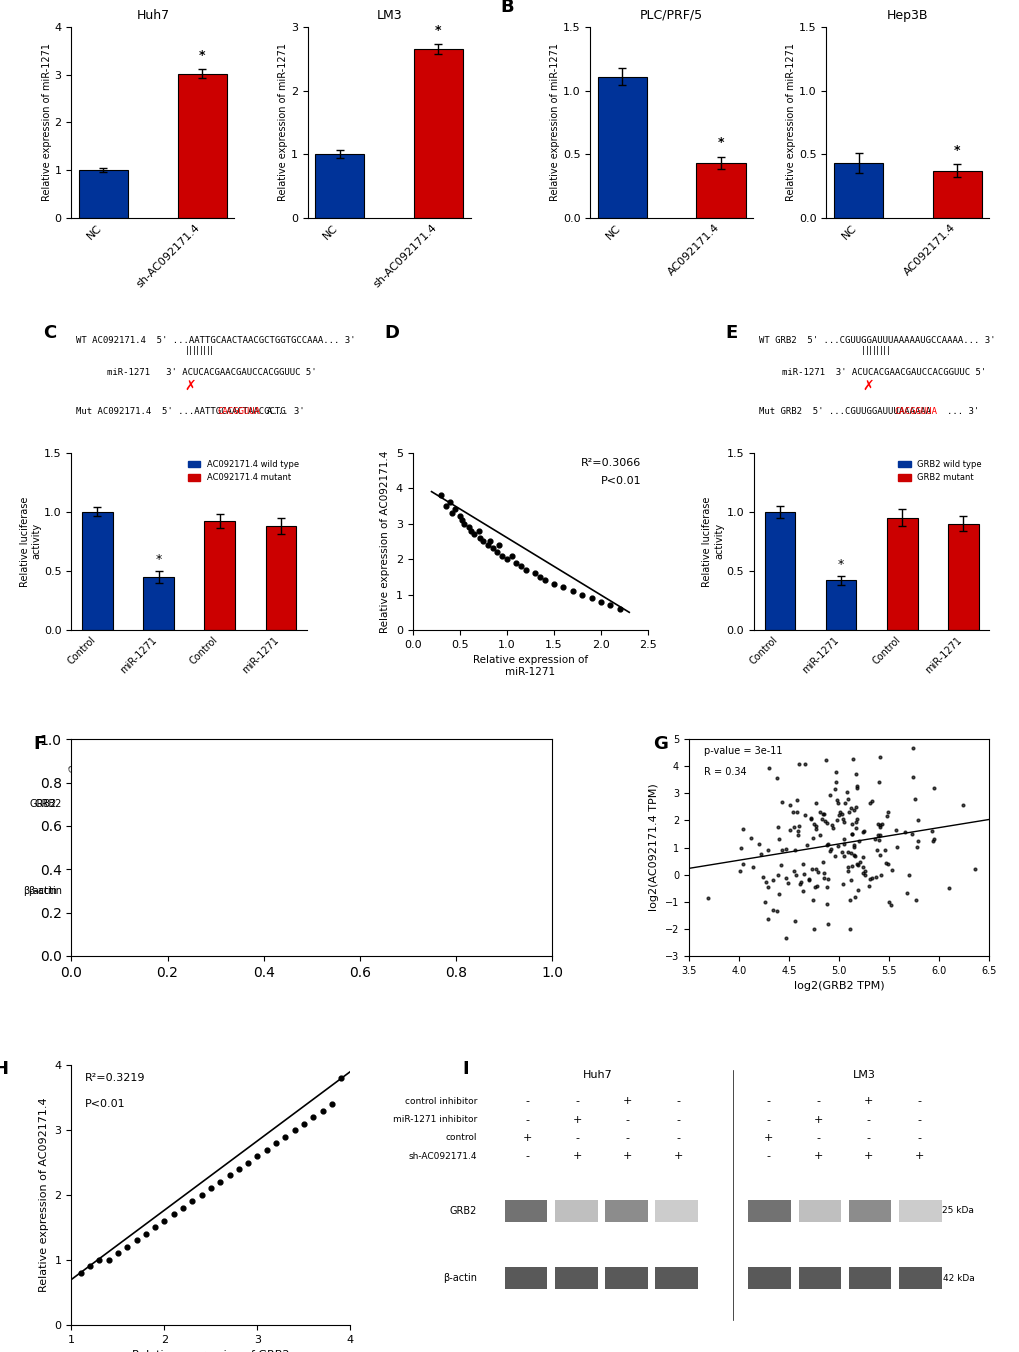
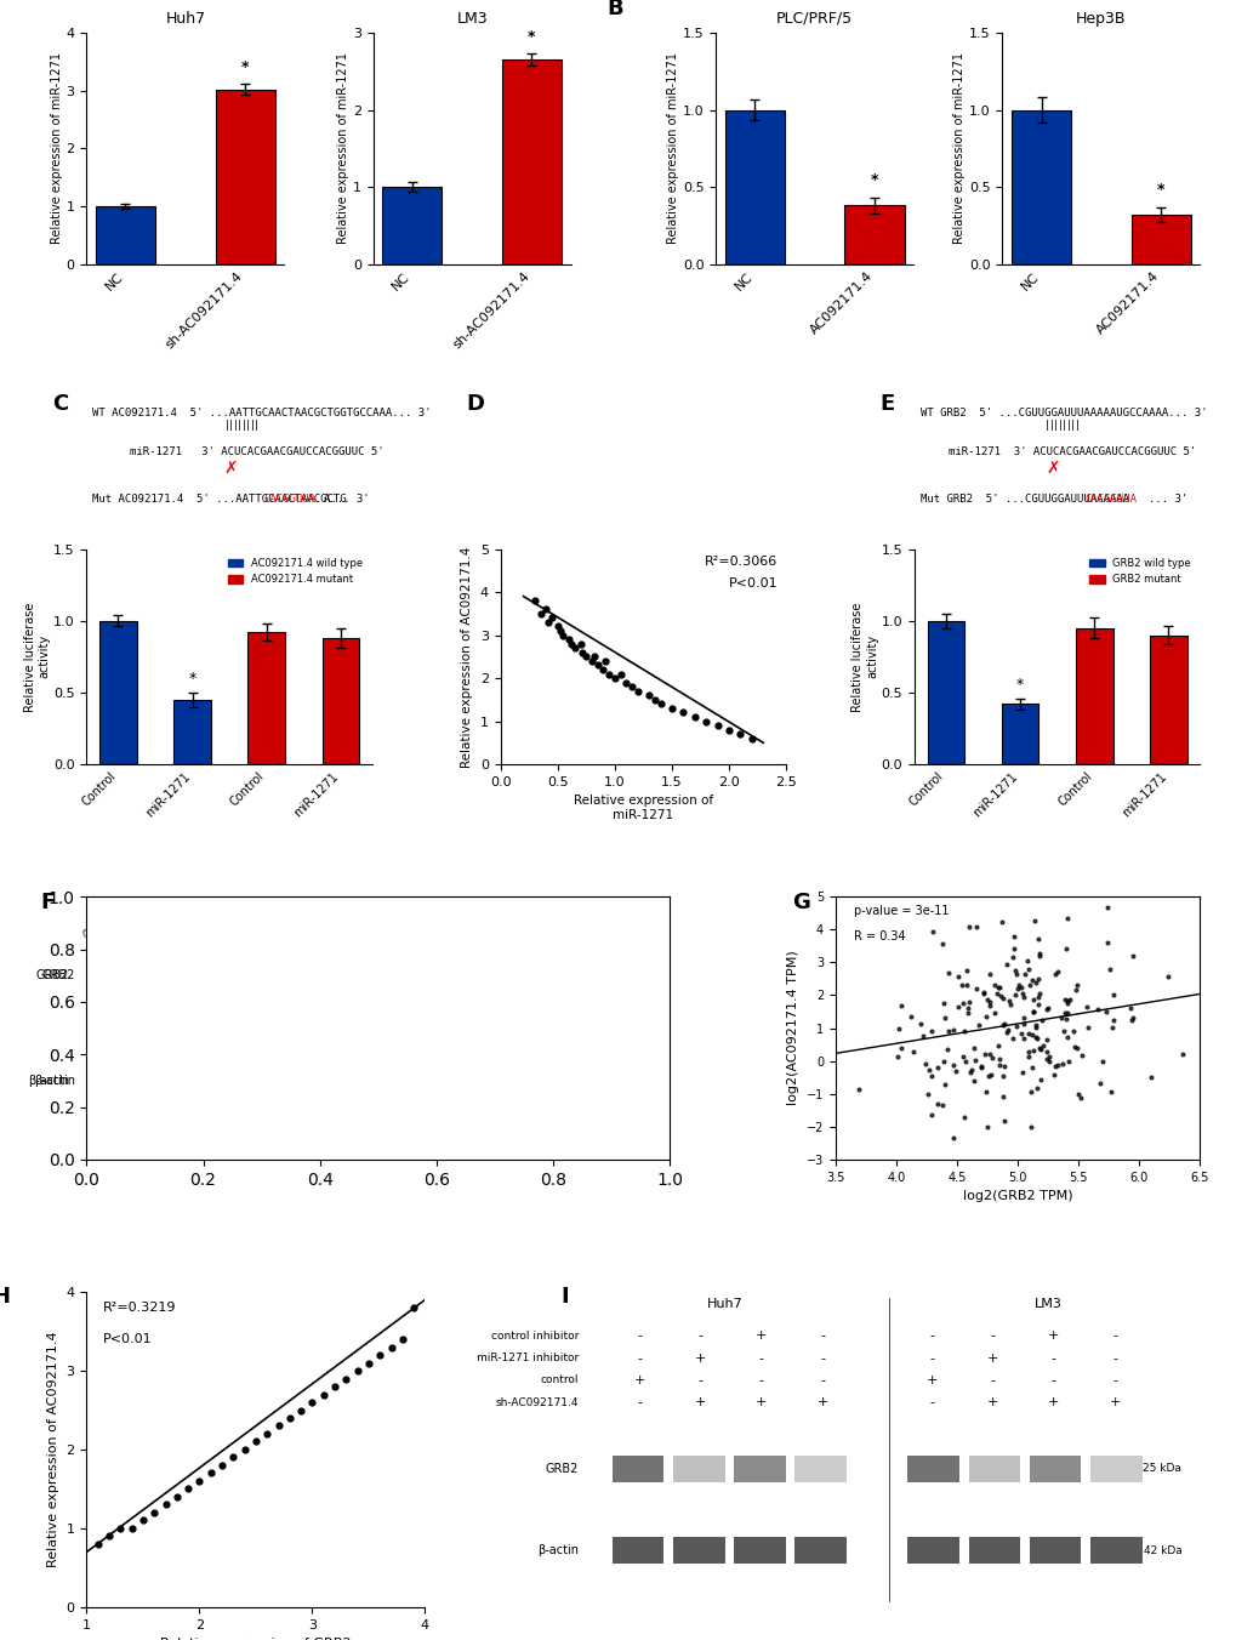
PLC/PRF/5/NC: 1.11 -> 1.00
PLC/PRF/5/AC092171.4: 0.43 -> 0.38
Hep3B/NC: 0.43 -> 1.00
Hep3B/AC092171.4: 0.37 -> 0.32
